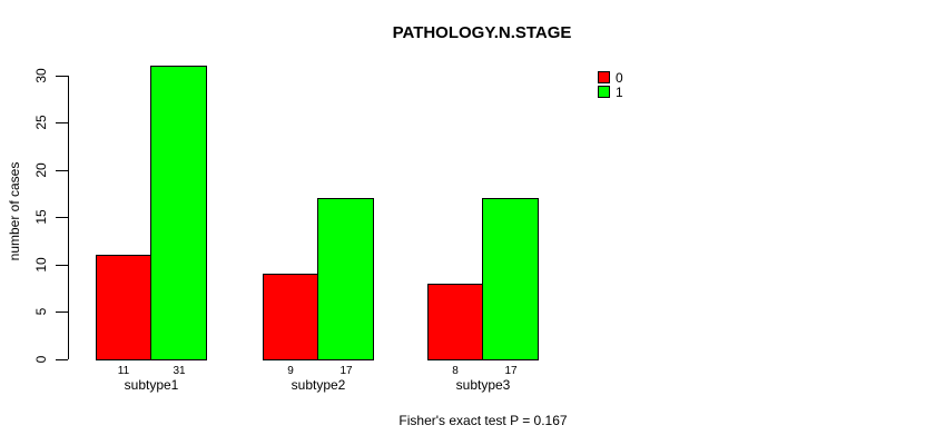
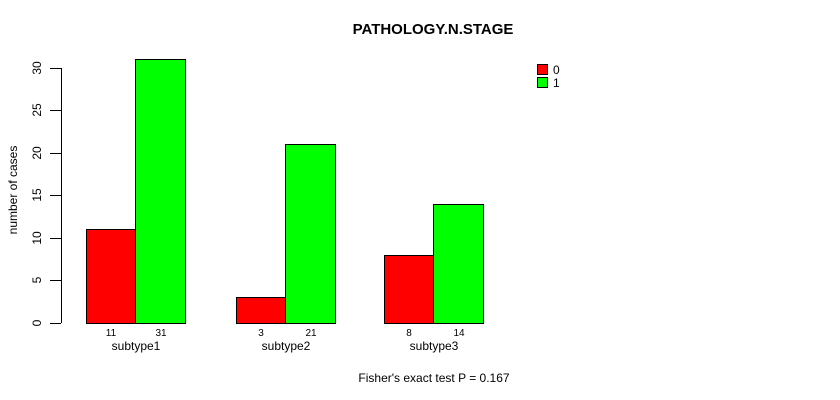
0/subtype2: 9 -> 3
1/subtype2: 17 -> 21
1/subtype3: 17 -> 14
